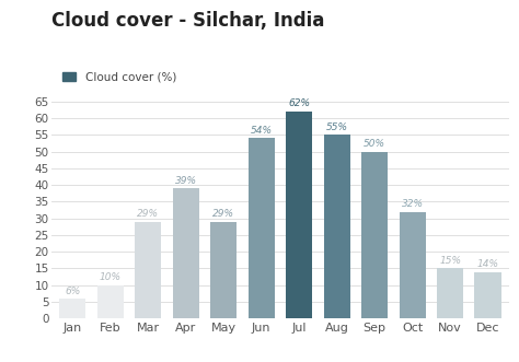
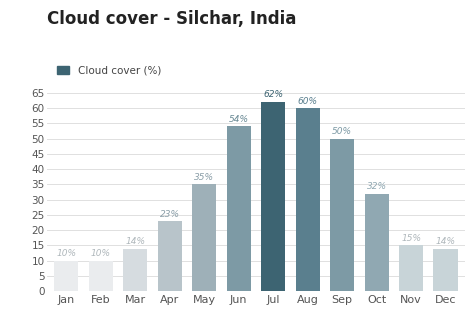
Jan: 6% -> 10%
Mar: 29% -> 14%
Apr: 39% -> 23%
May: 29% -> 35%
Aug: 55% -> 60%
